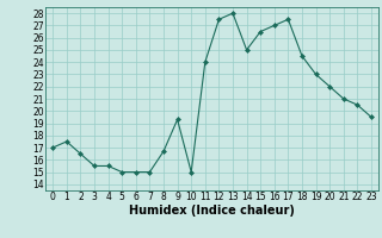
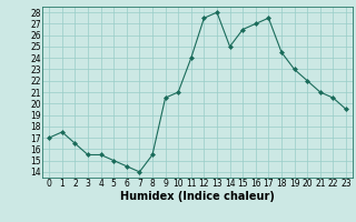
6: 15.0 -> 14.5
7: 15.0 -> 14.0
8: 16.7 -> 15.5
9: 19.3 -> 20.5
10: 15.0 -> 21.0
